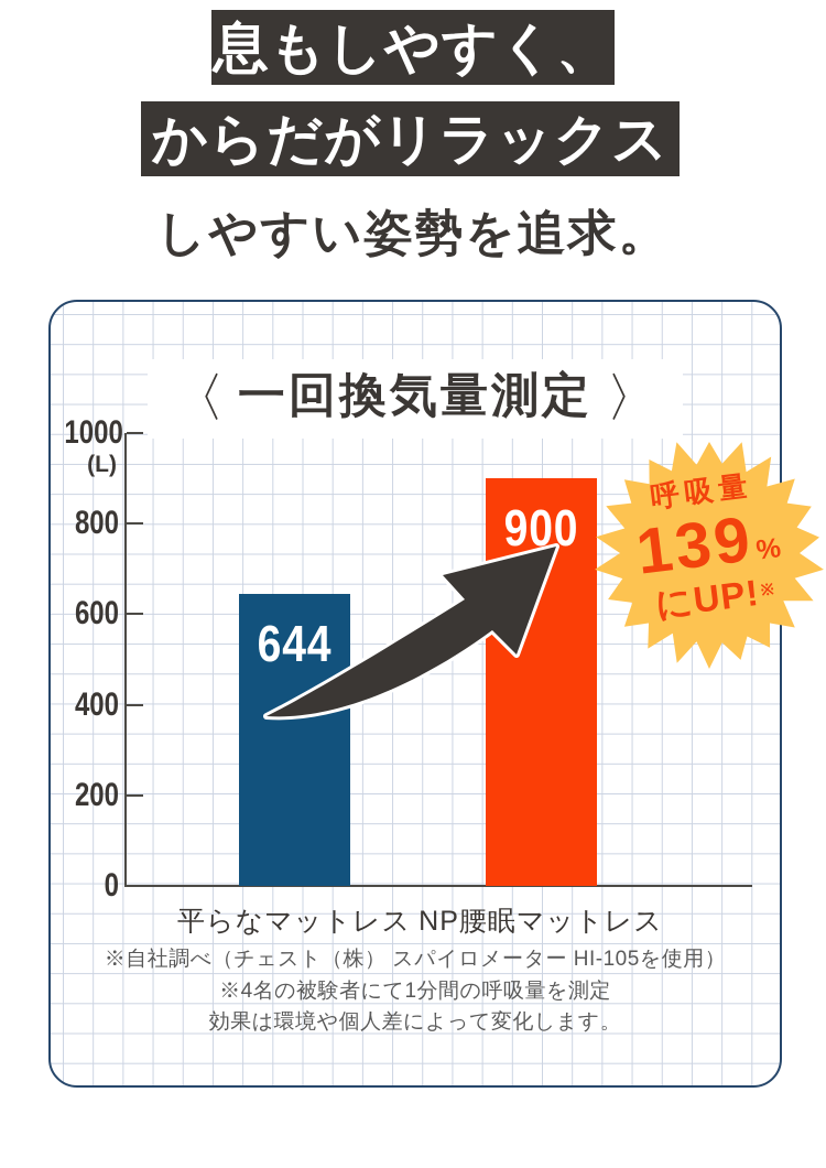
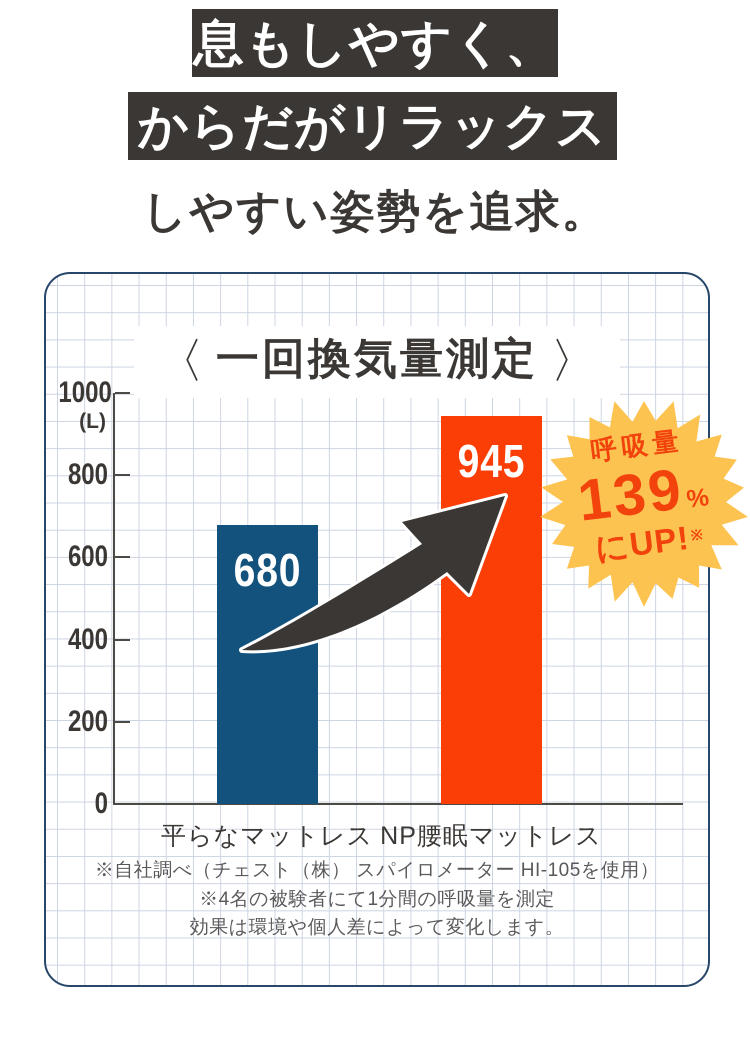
平らなマットレス: 644 -> 680
NP腰眠マットレス: 900 -> 945
